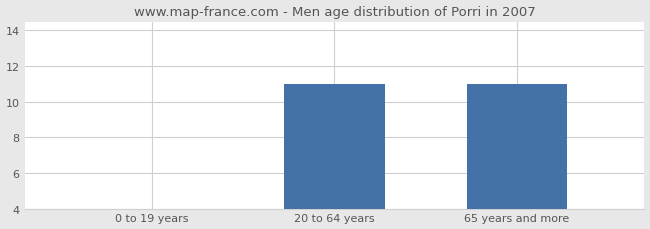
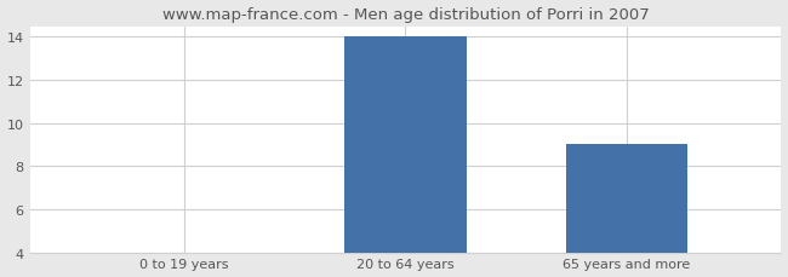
20 to 64 years: 11.0 -> 14.0
65 years and more: 11.0 -> 9.0
